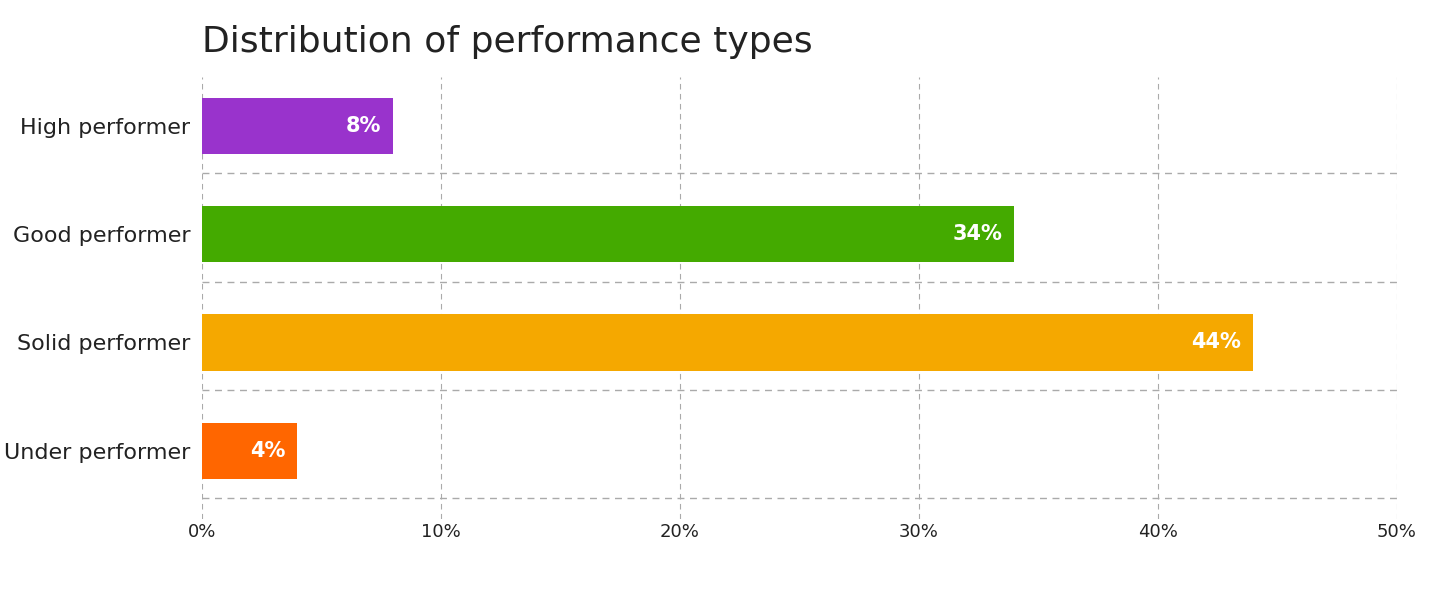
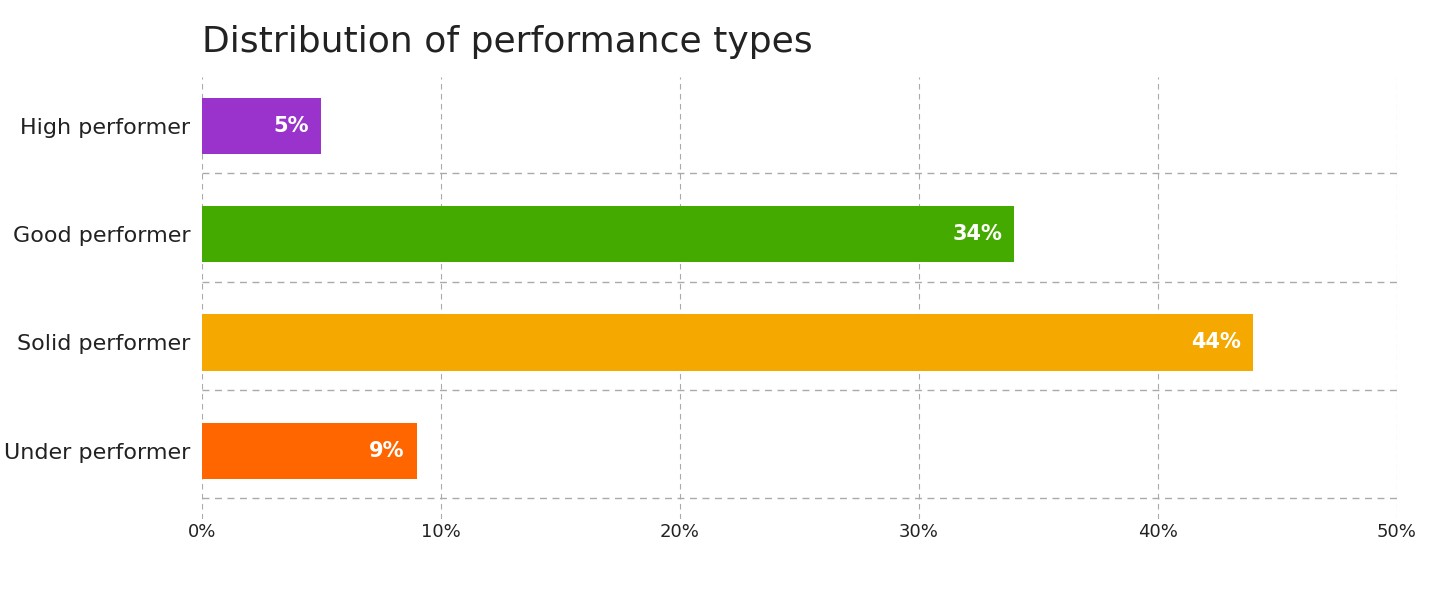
High performer: 8% -> 5%
Under performer: 4% -> 9%
